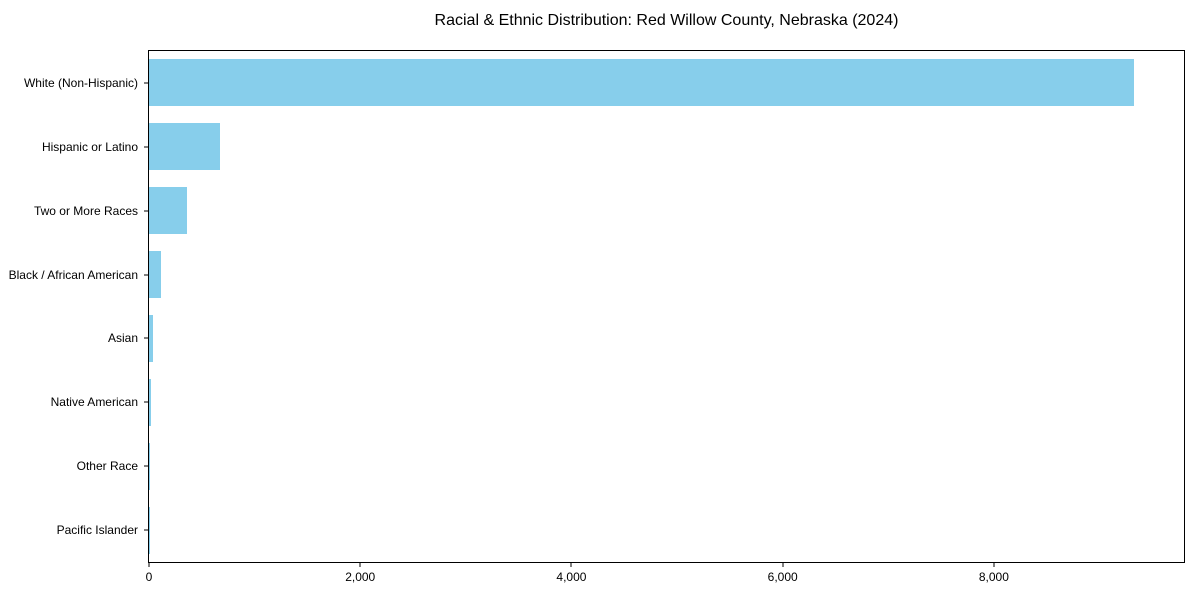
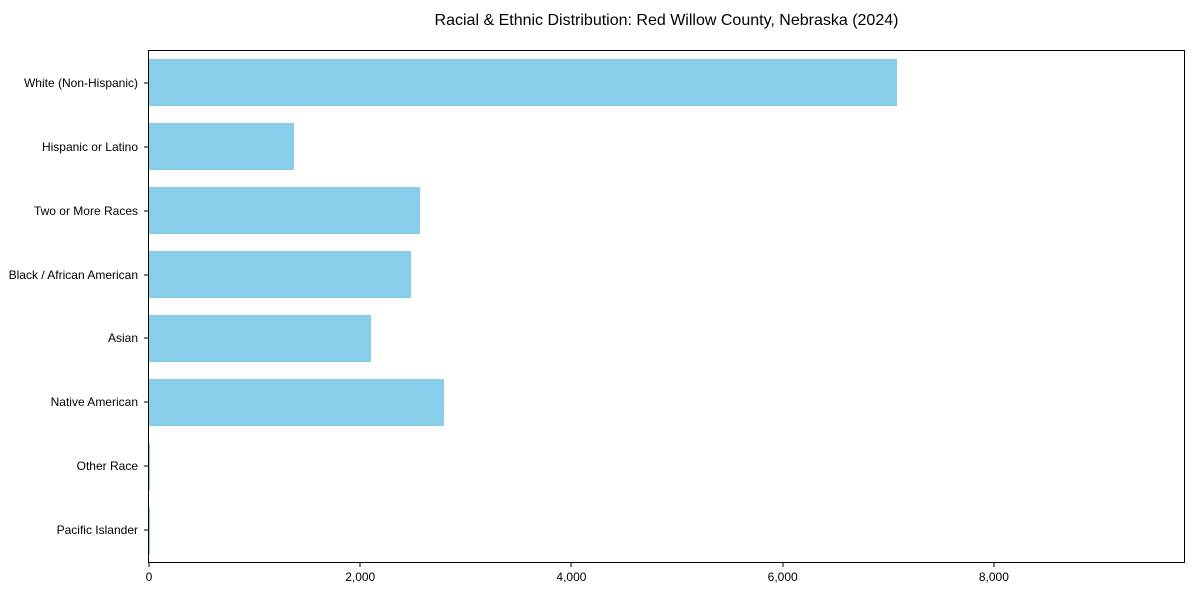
White (Non-Hispanic): 9330 -> 7080
Hispanic or Latino: 670 -> 1370
Two or More Races: 360 -> 2570
Black / African American: 110 -> 2480
Asian: 40 -> 2100
Native American: 20 -> 2790
